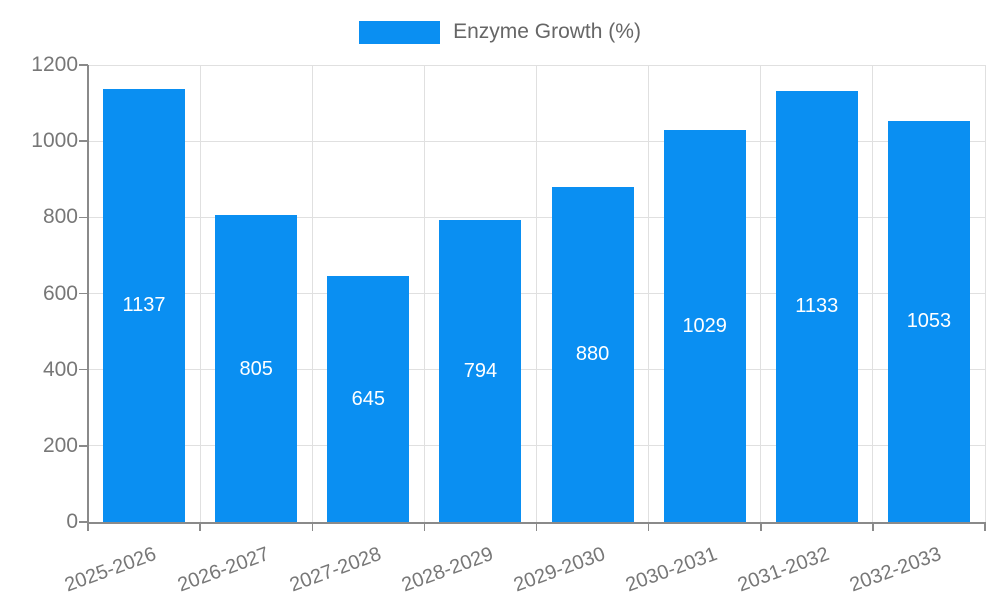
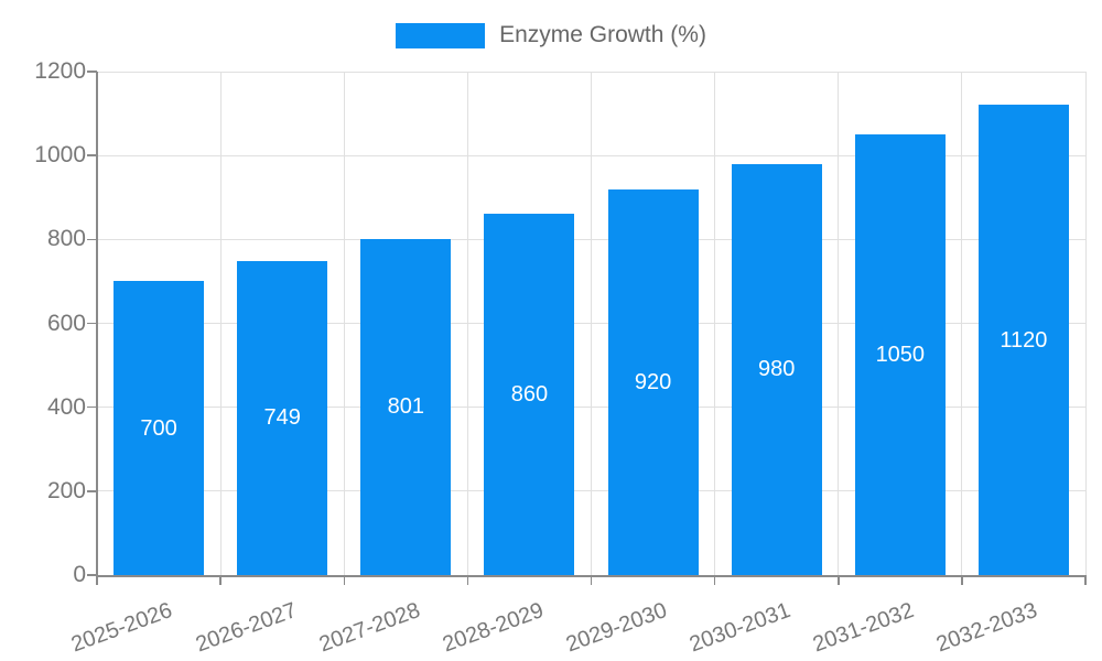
2025-2026: 1137 -> 700
2026-2027: 805 -> 749
2027-2028: 645 -> 801
2028-2029: 794 -> 860
2029-2030: 880 -> 920
2030-2031: 1029 -> 980
2031-2032: 1133 -> 1050
2032-2033: 1053 -> 1120
